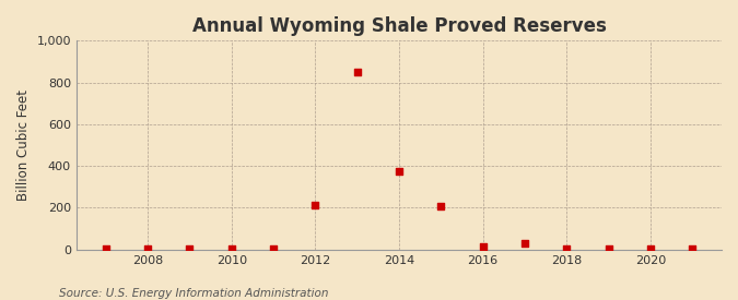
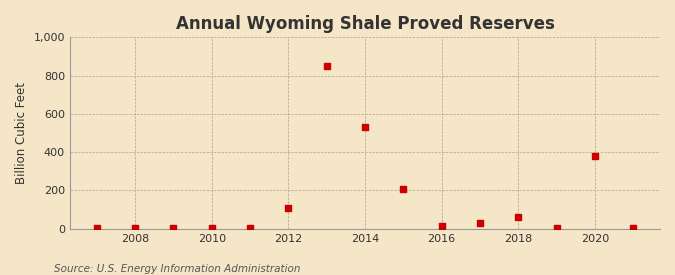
2012: 210 -> 110
2014: 380 -> 530
2018: 0 -> 60
2020: 0 -> 380
